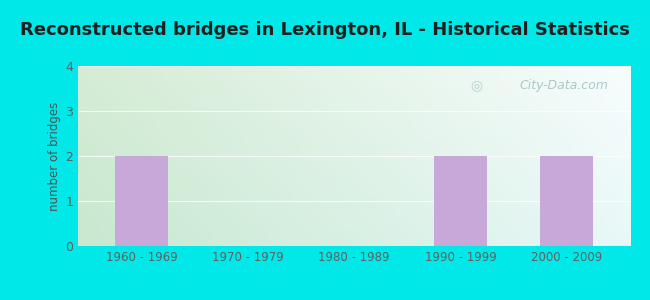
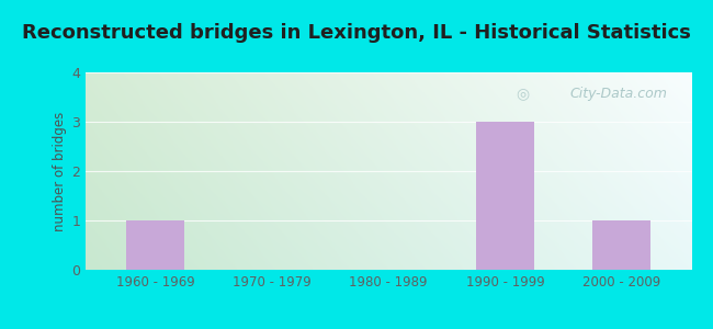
1960 - 1969: 2 -> 1
1990 - 1999: 2 -> 3
2000 - 2009: 2 -> 1
